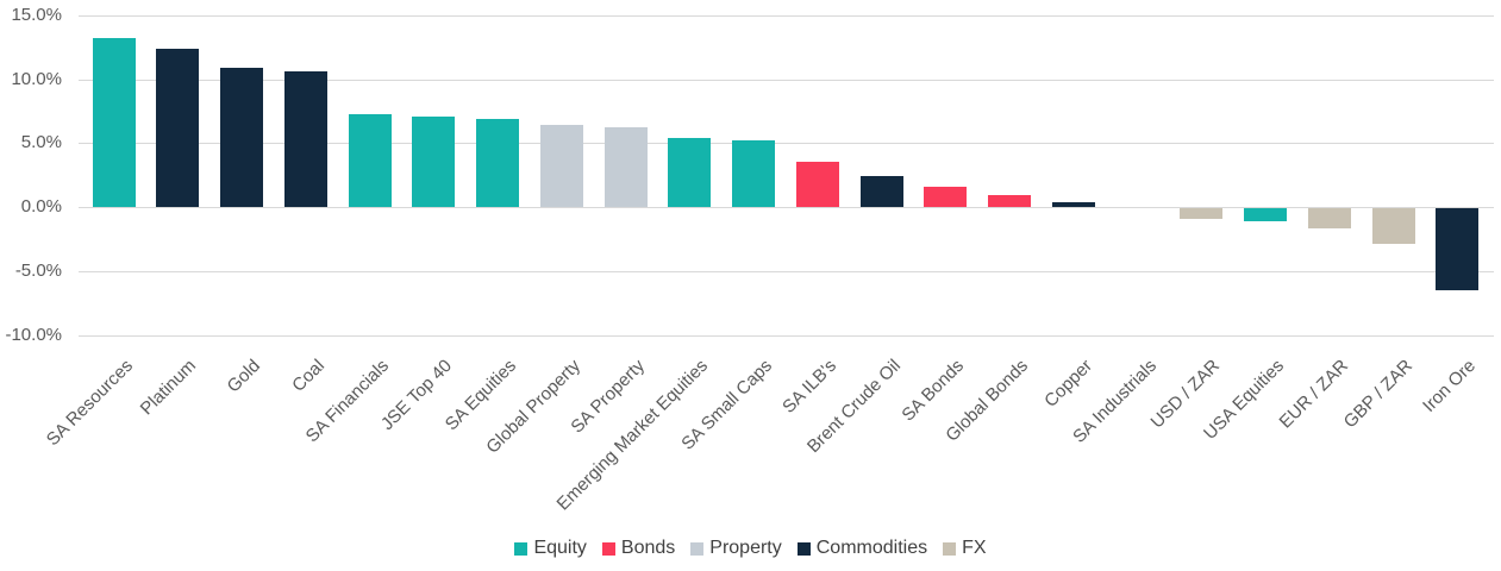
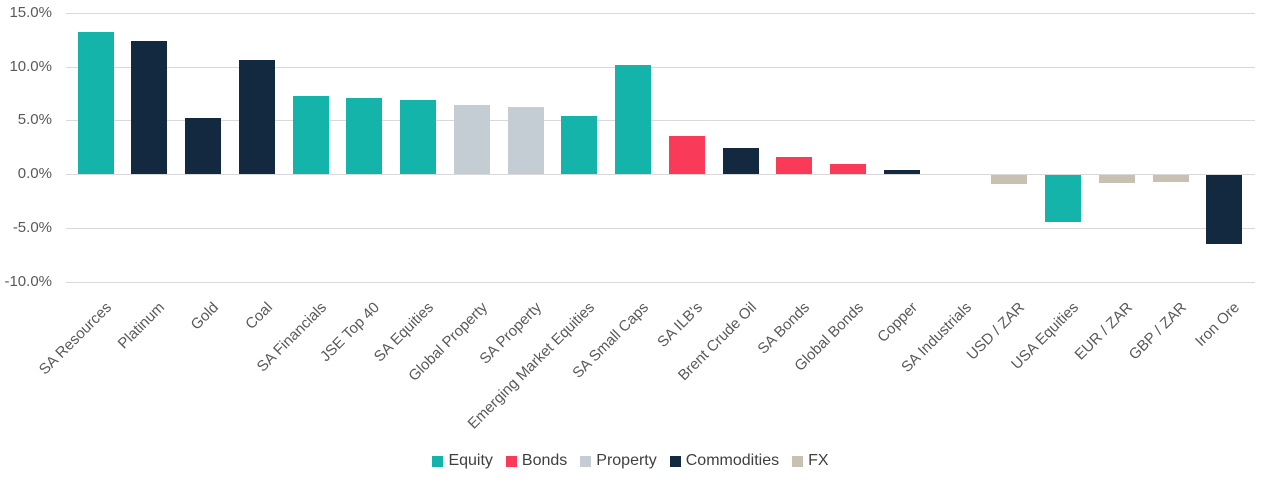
Gold: 10.9% -> 5.2%
SA Small Caps: 5.2% -> 10.1%
USA Equities: -1.0% -> -4.4%
EUR / ZAR: -1.6% -> -0.7%
GBP / ZAR: -2.8% -> -0.6%
